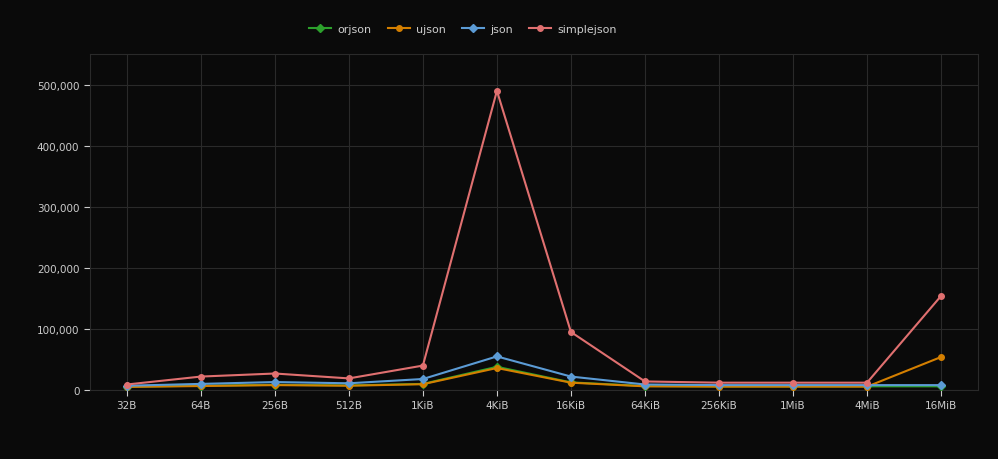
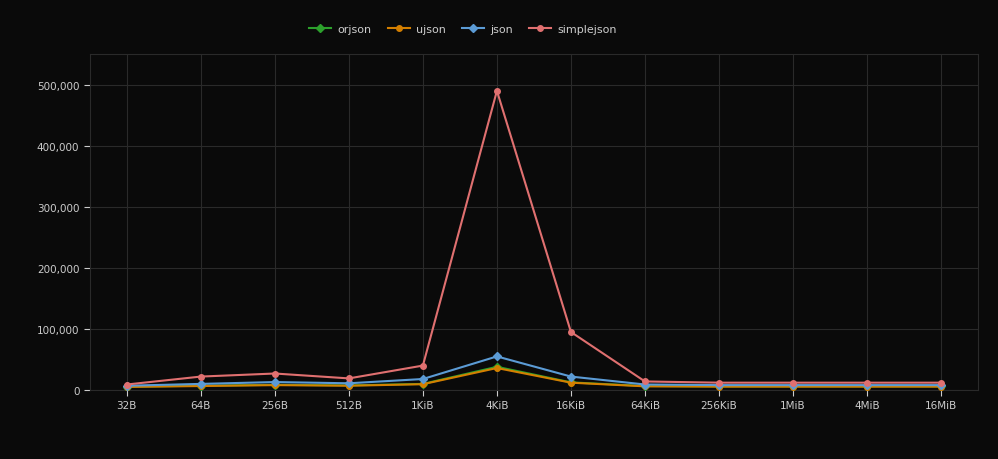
ujson/16MiB: 54,000 -> 6,000
simplejson/16MiB: 154,000 -> 12,000
